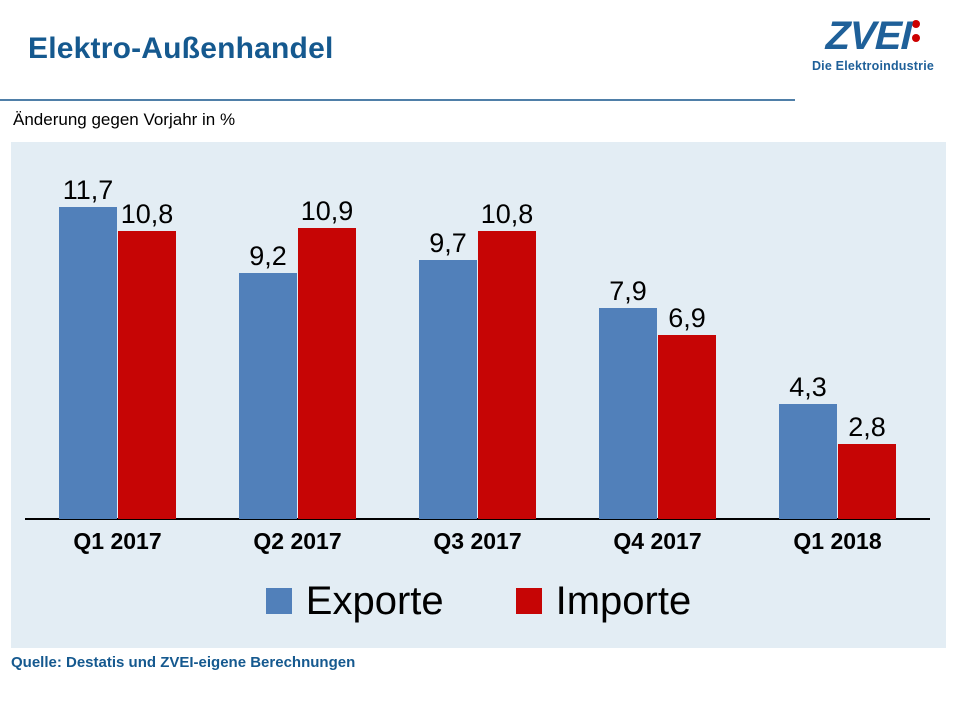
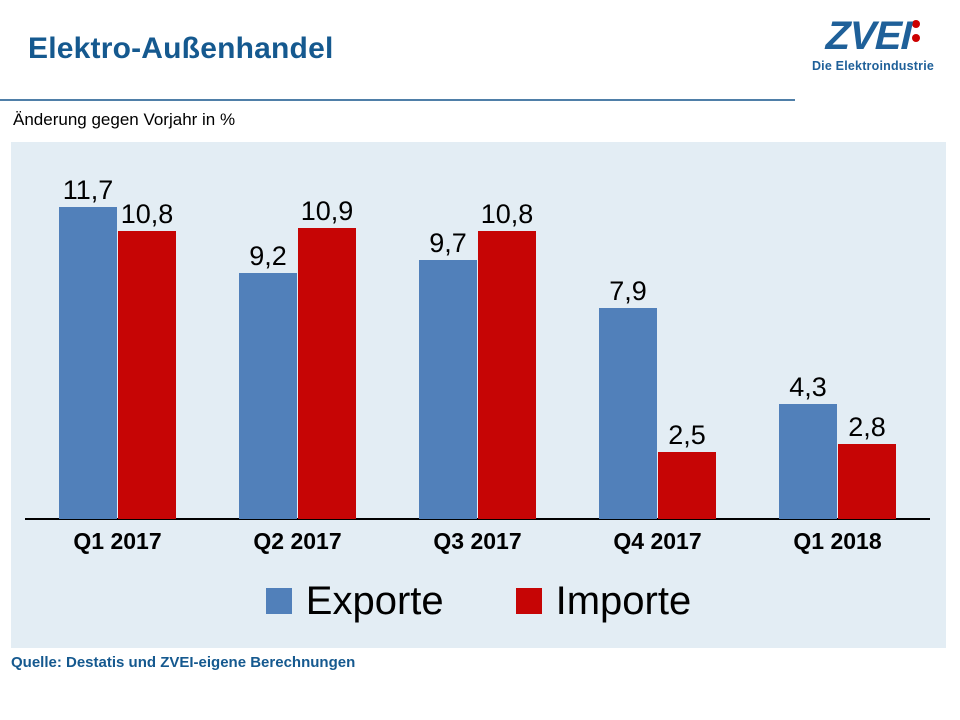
Importe/Q4 2017: 6,9 -> 2,5
